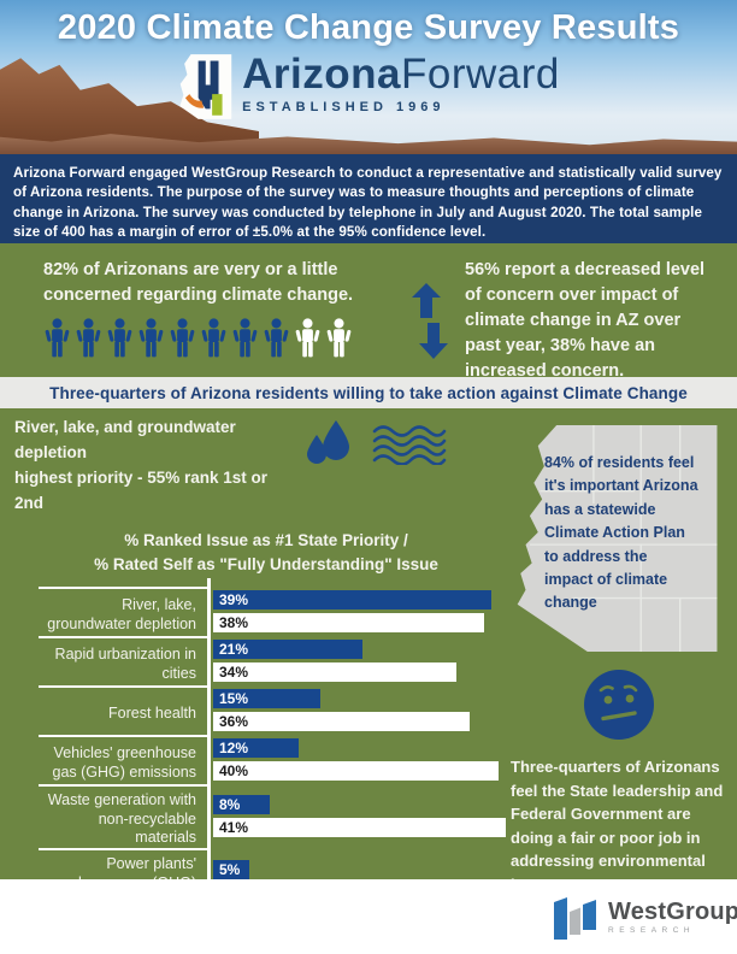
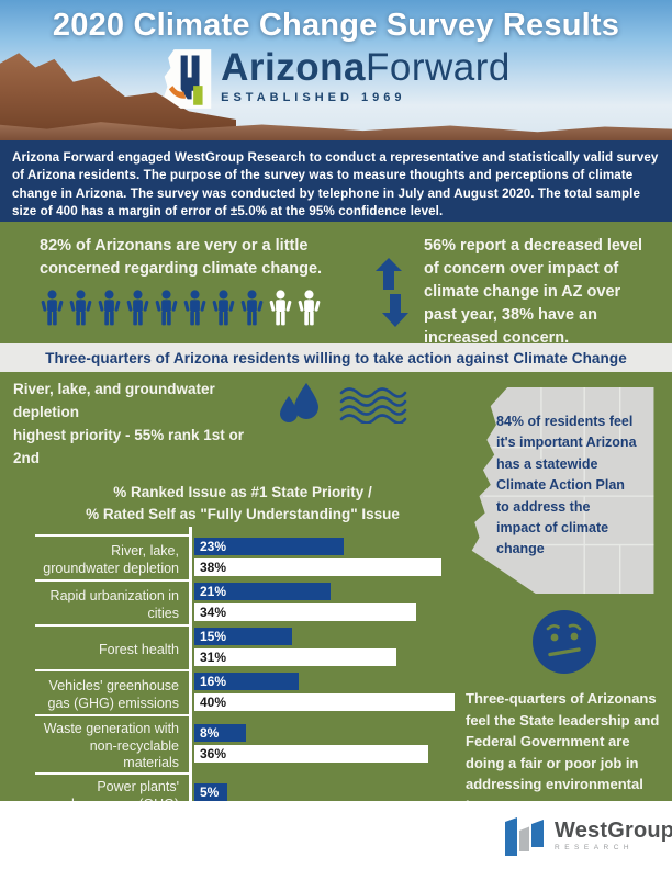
Ranked #1 Priority/River, lake, groundwater depletion: 39% -> 23%
Fully Understand Issue/Forest health: 36% -> 31%
Ranked #1 Priority/Vehicles' greenhouse gas (GHG) emissions: 12% -> 16%
Fully Understand Issue/Waste generation with non-recyclable materials: 41% -> 36%
